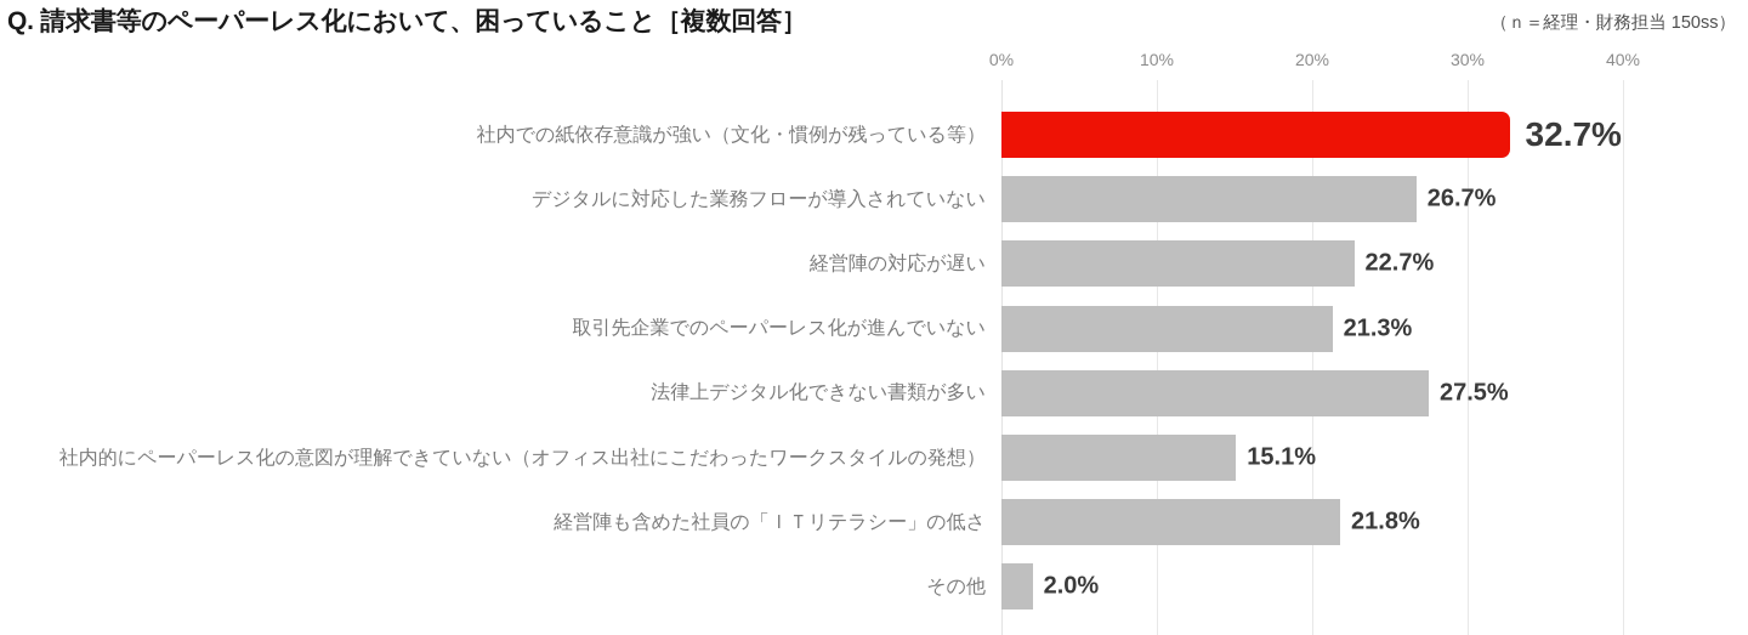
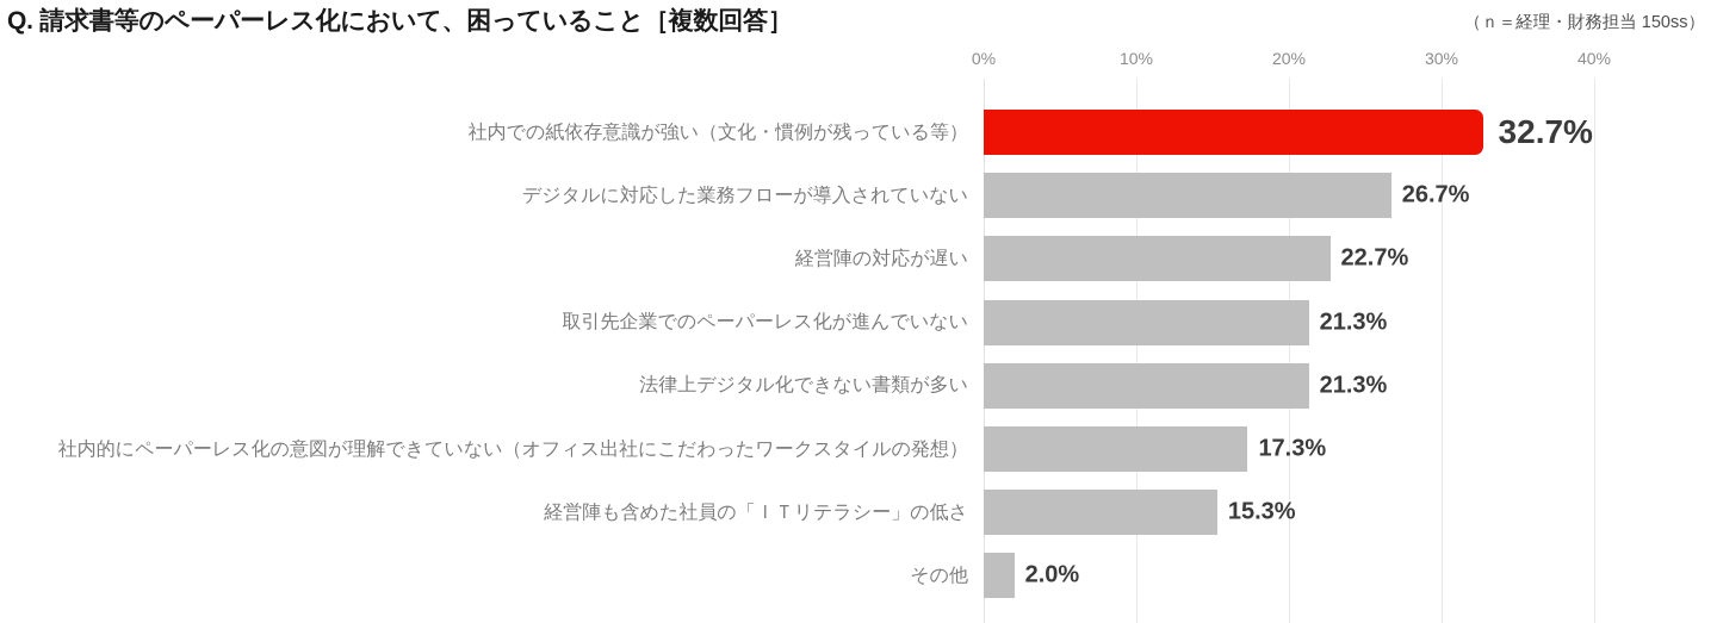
法律上デジタル化できない書類が多い: 27.5% -> 21.3%
社内的にペーパーレス化の意図が理解できていない（オフィス出社にこだわったワークスタイルの発想）: 15.1% -> 17.3%
経営陣も含めた社員の「ＩＴリテラシー」の低さ: 21.8% -> 15.3%
